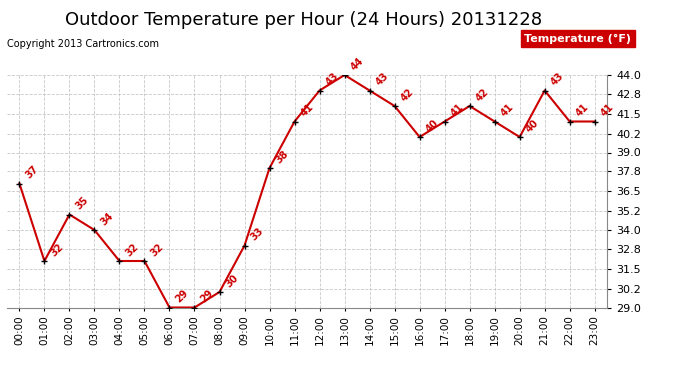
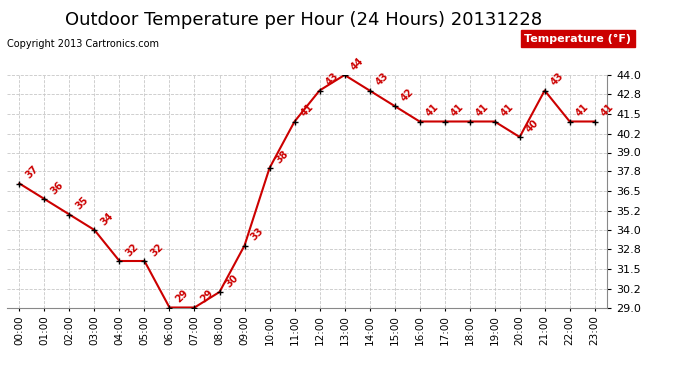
01:00: 32 -> 36
16:00: 40 -> 41
18:00: 42 -> 41
